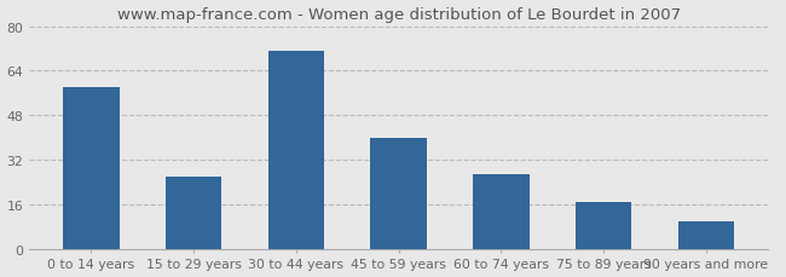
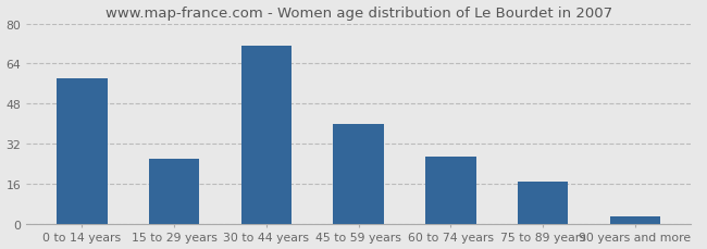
90 years and more: 10 -> 3
